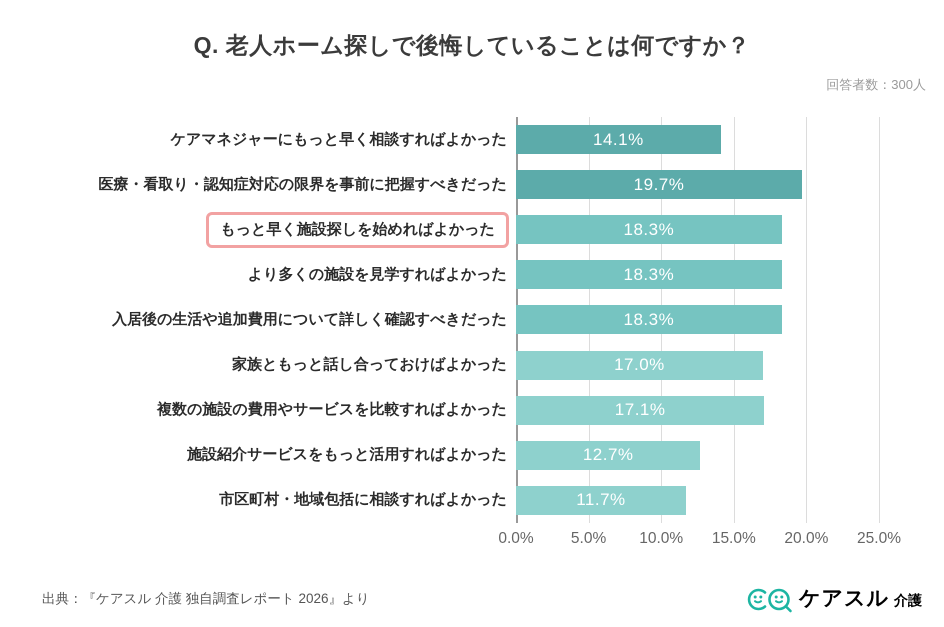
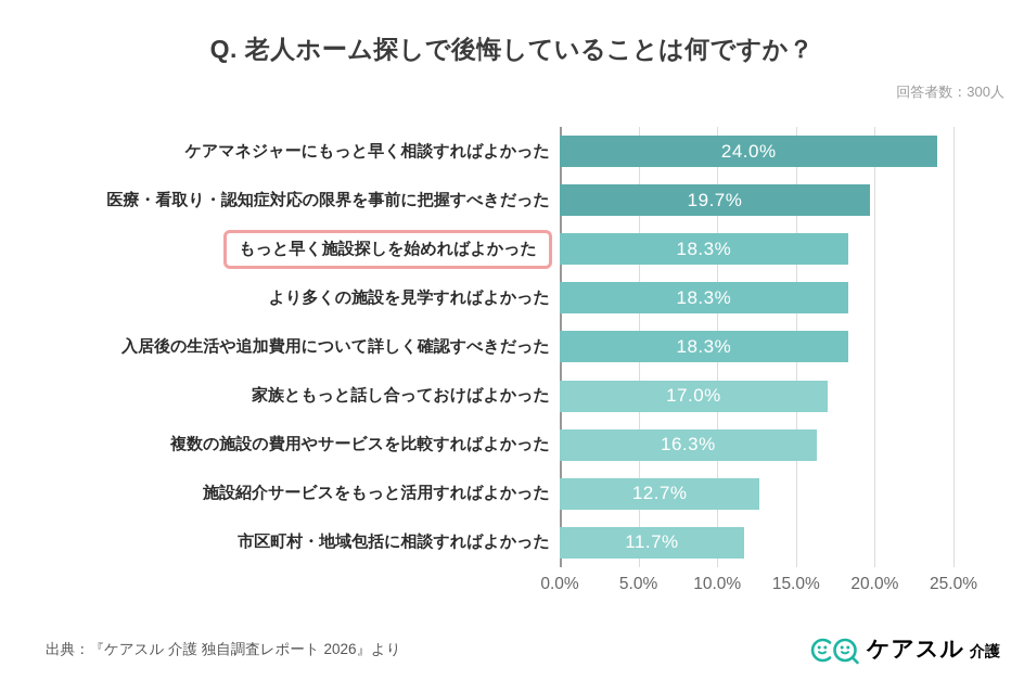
ケアマネジャーにもっと早く相談すればよかった: 14.1% -> 24.0%
複数の施設の費用やサービスを比較すればよかった: 17.1% -> 16.3%
